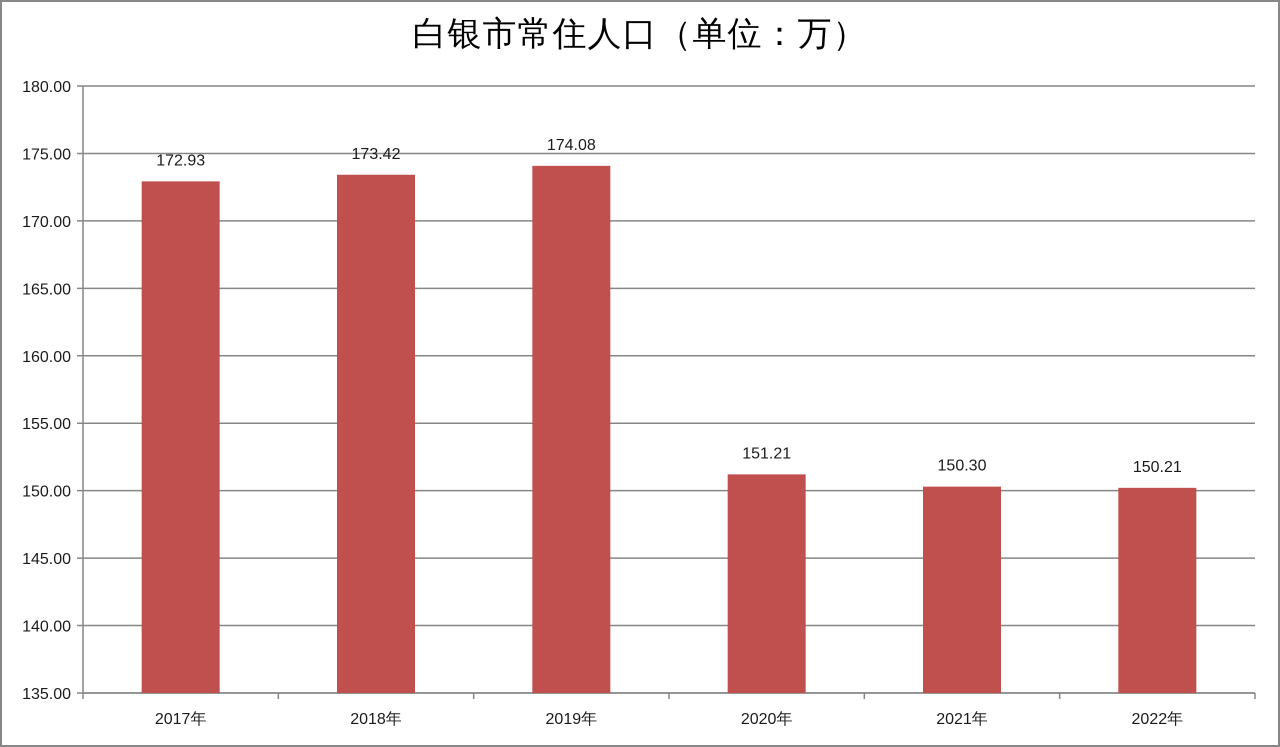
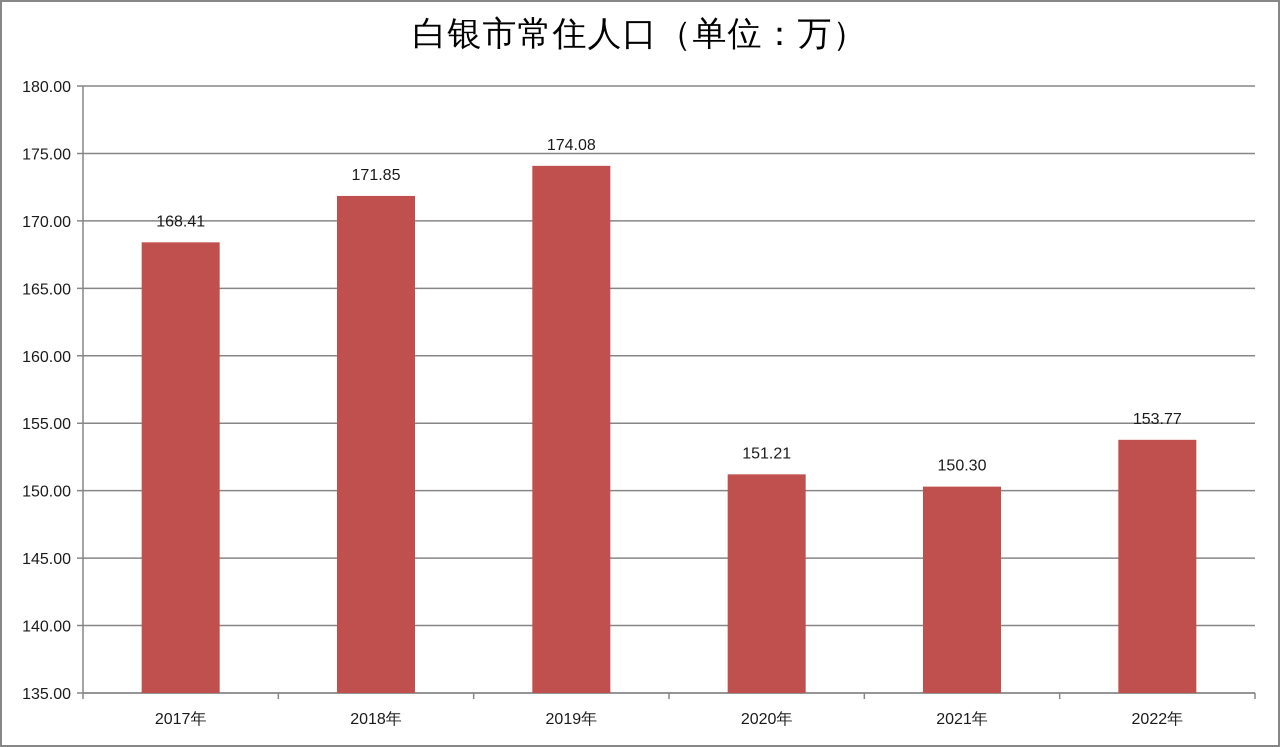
2017年: 172.93 -> 168.41
2018年: 173.42 -> 171.85
2022年: 150.21 -> 153.77
